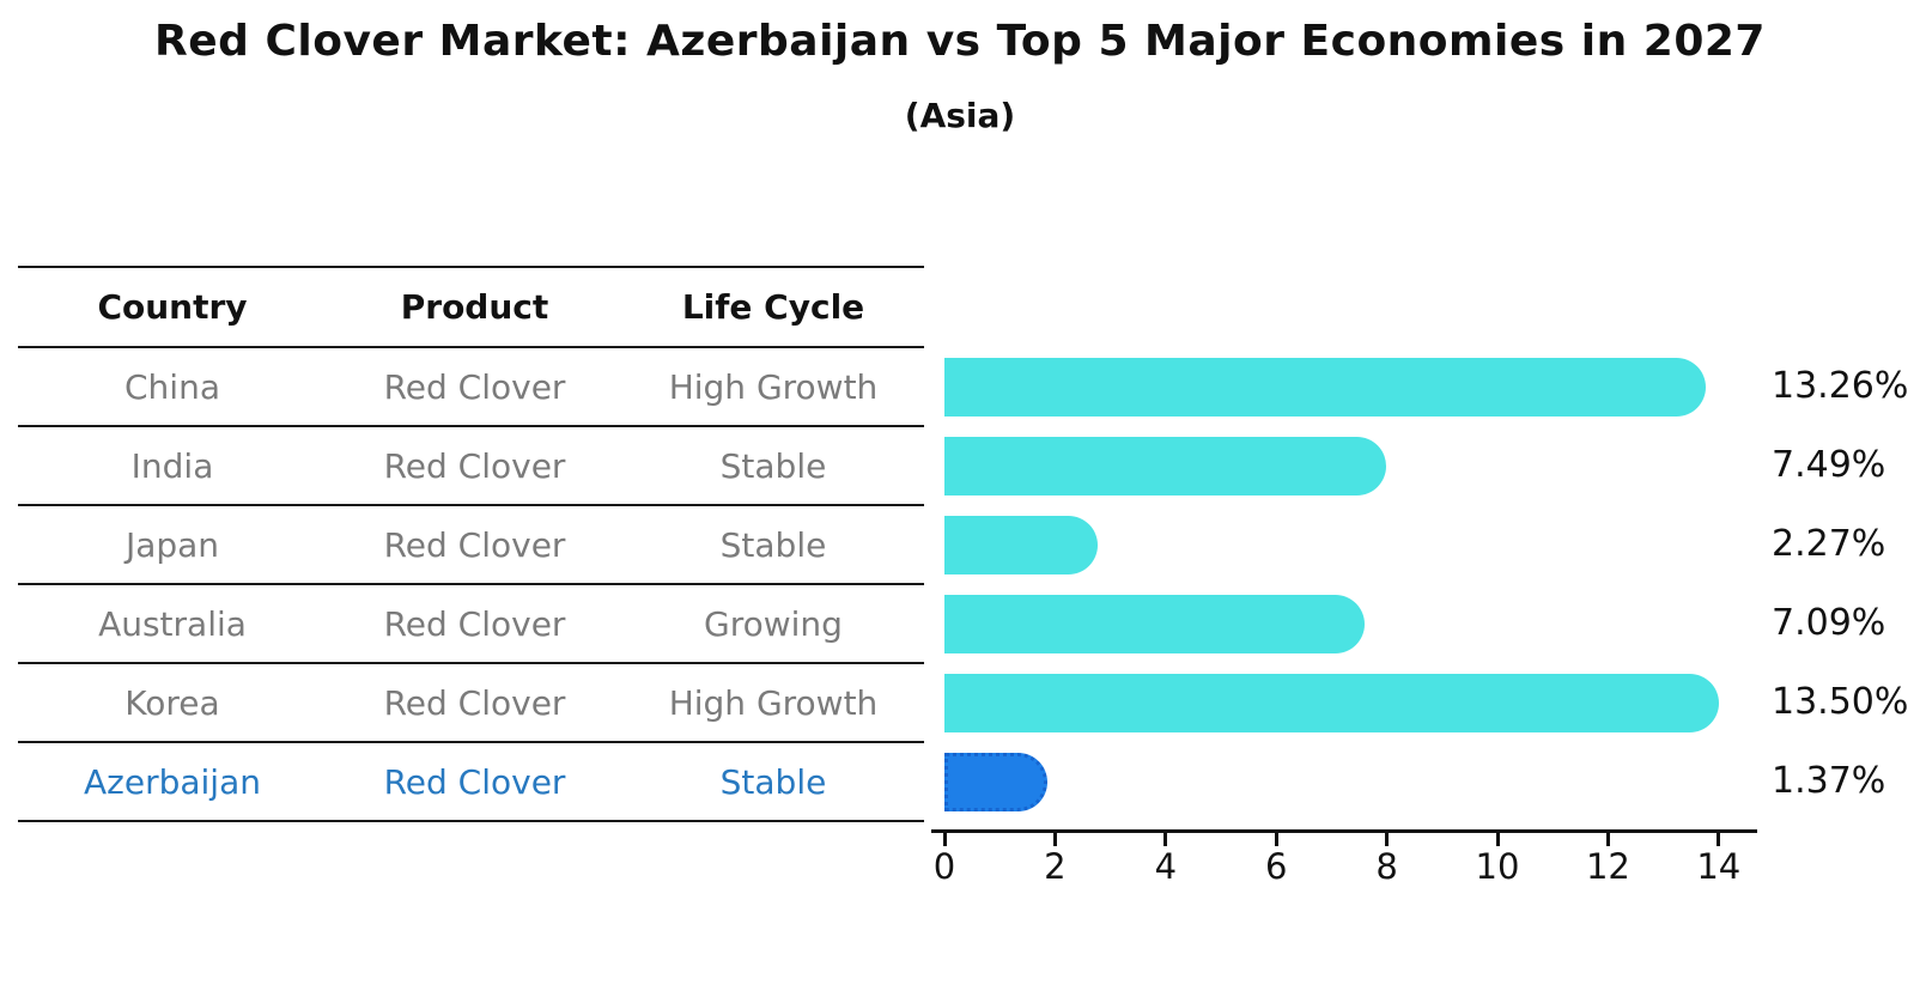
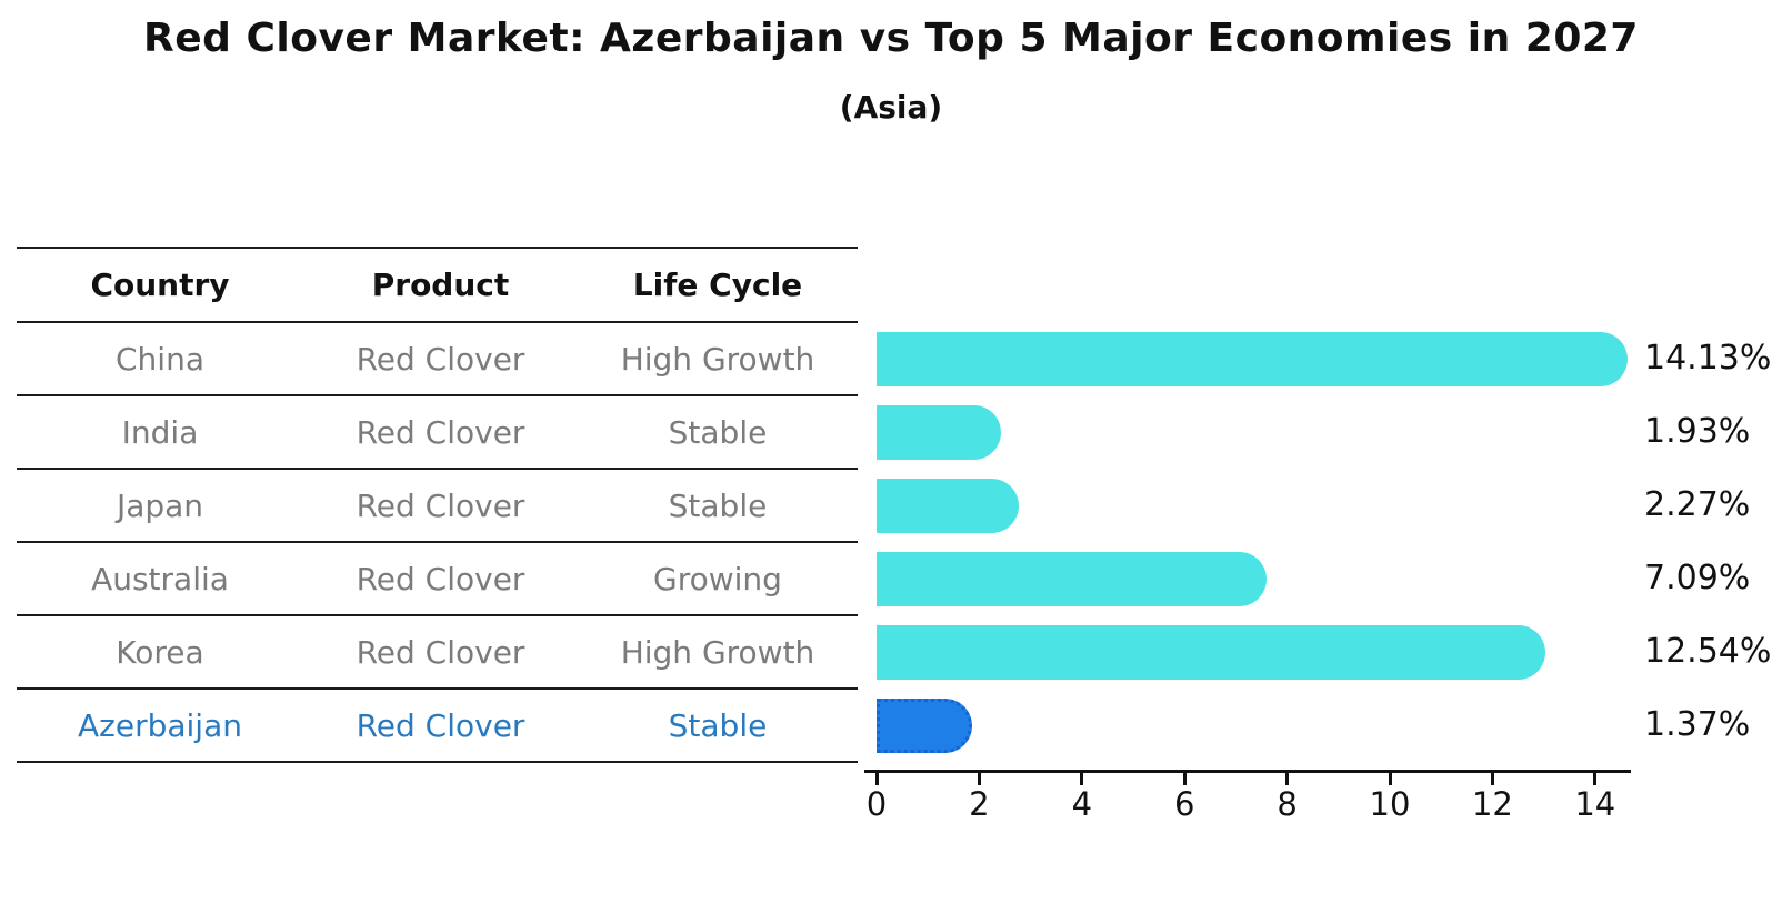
China: 13.26% -> 14.13%
India: 7.49% -> 1.93%
Korea: 13.50% -> 12.54%
